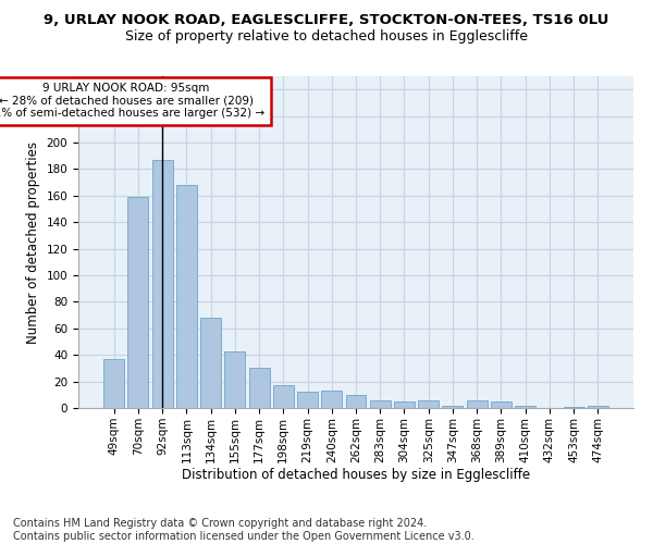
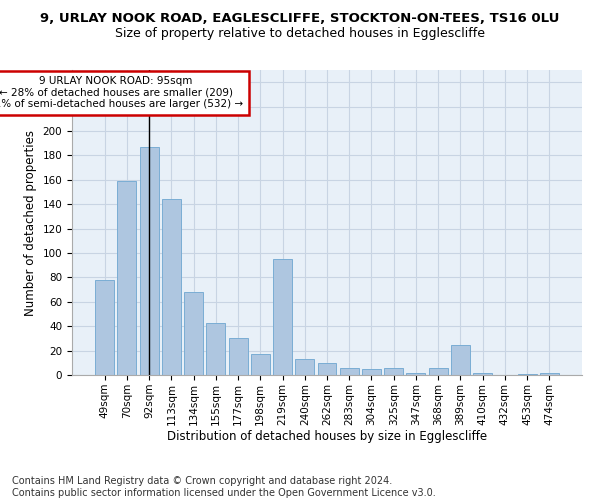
49sqm: 37 -> 78
113sqm: 168 -> 144
219sqm: 12 -> 95
389sqm: 5 -> 25
